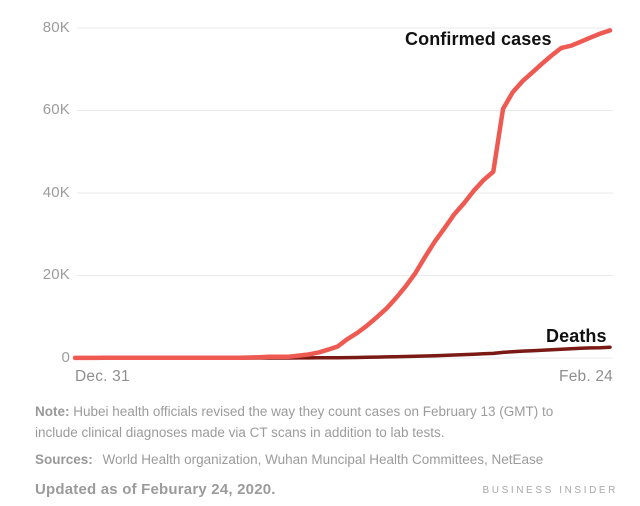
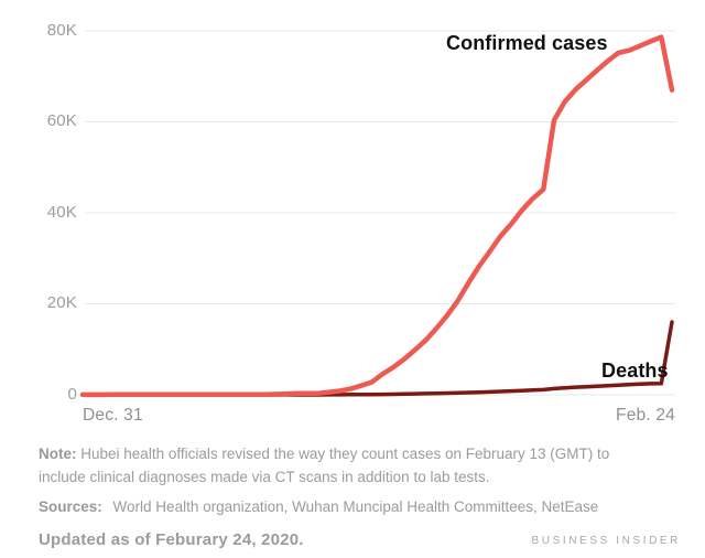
Confirmed cases/Feb. 24: 79K -> 67K
Deaths/Feb. 24: 3K -> 16K
